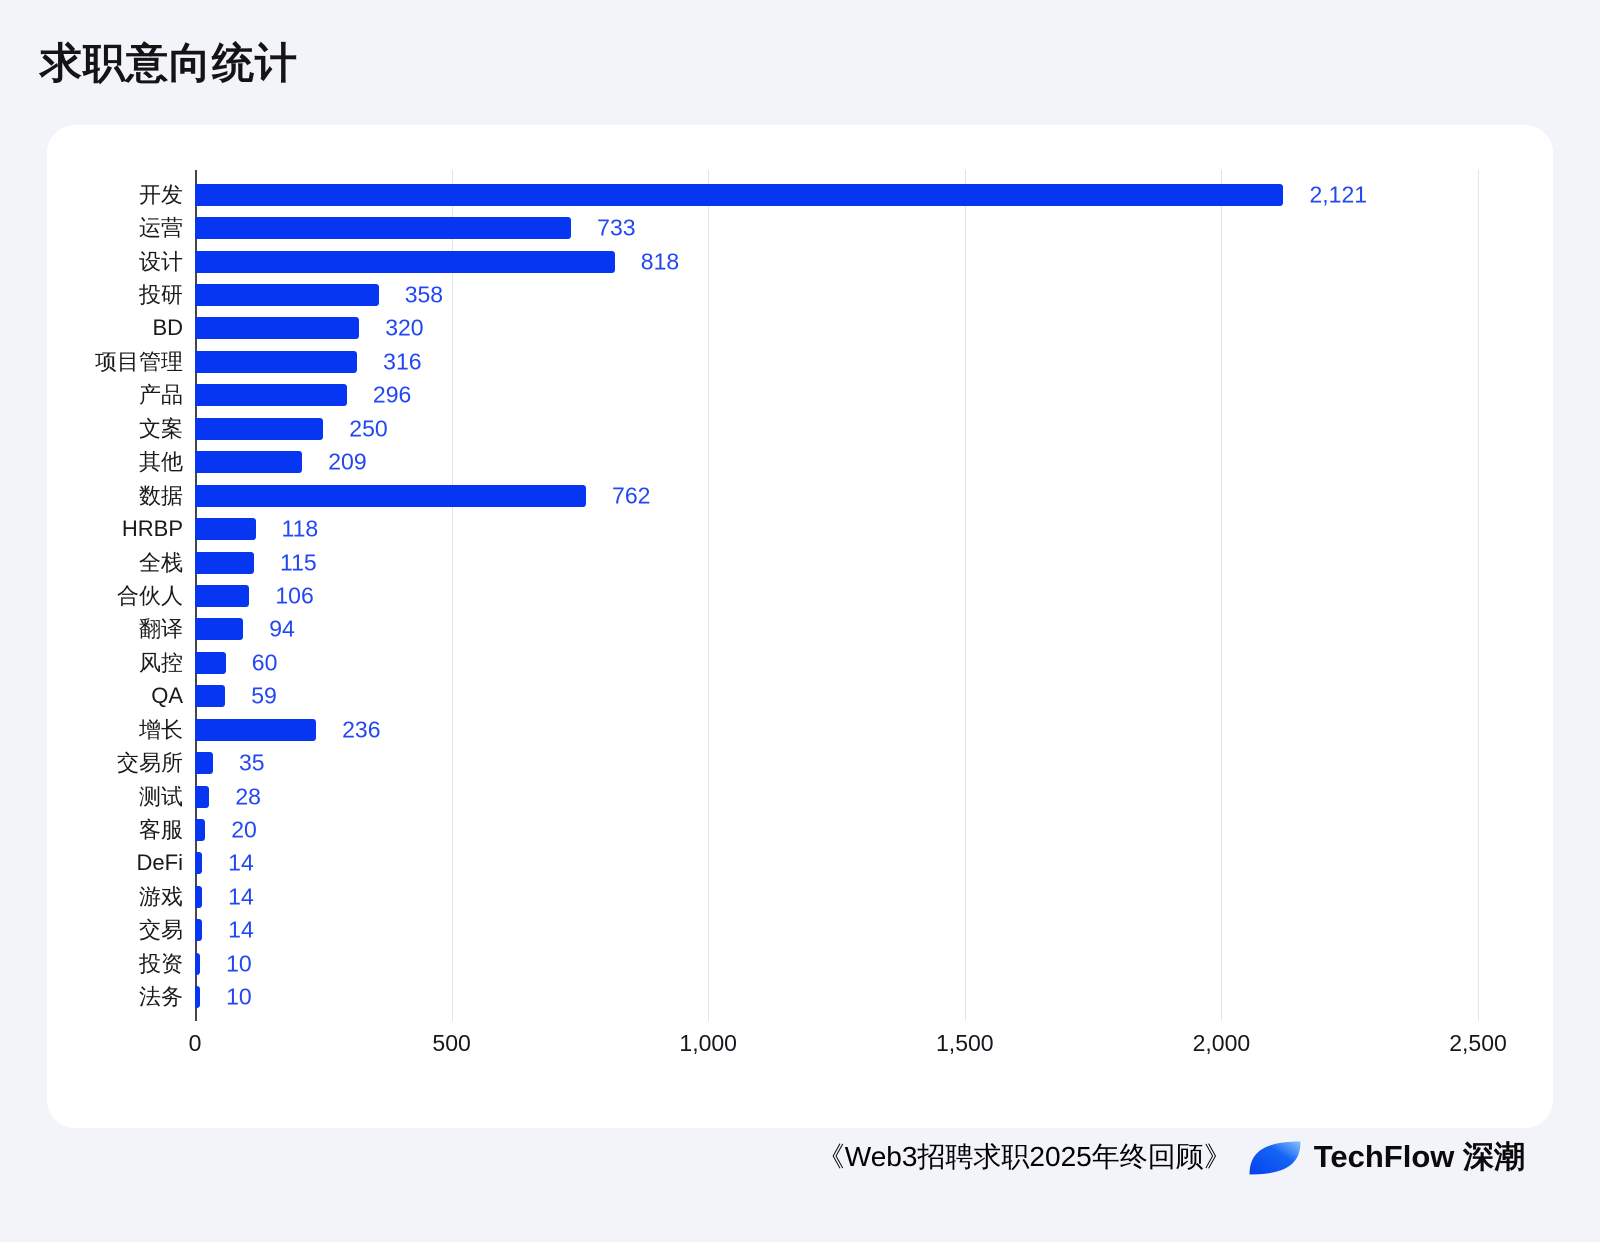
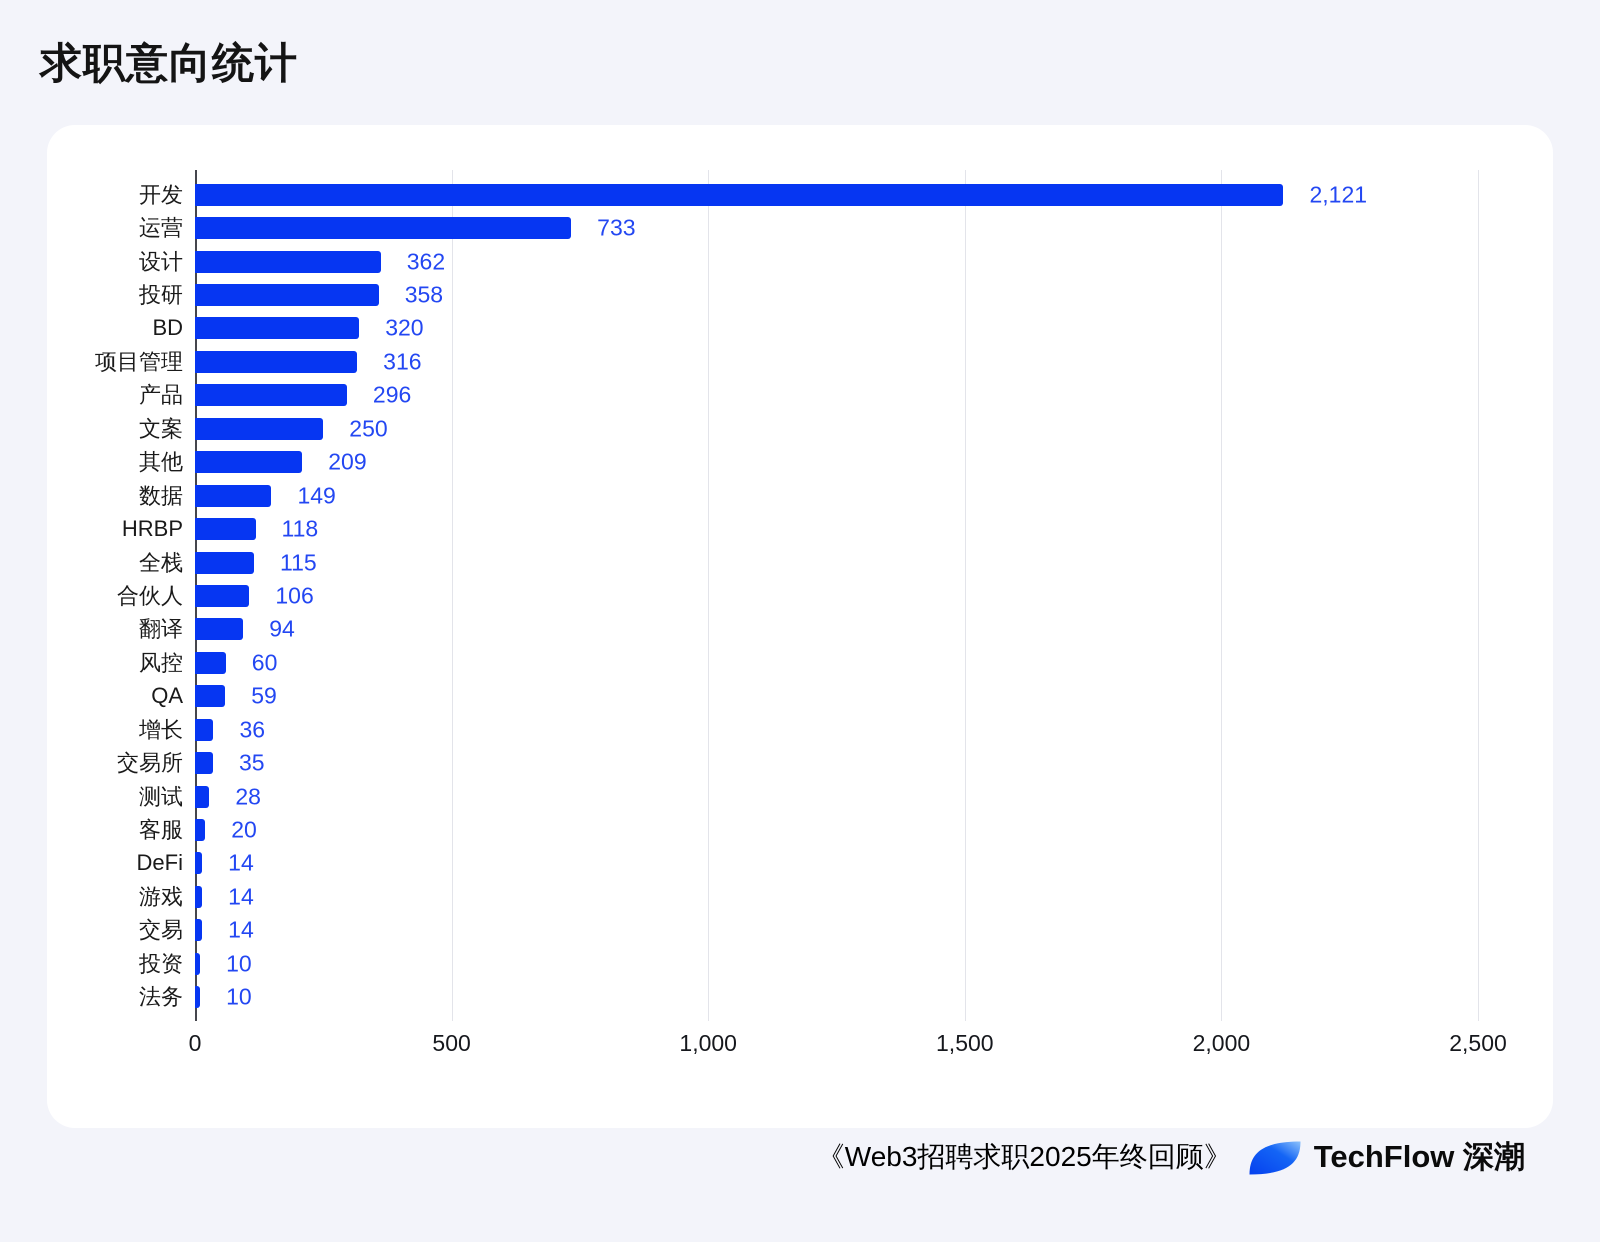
设计: 818 -> 362
数据: 762 -> 149
增长: 236 -> 36
